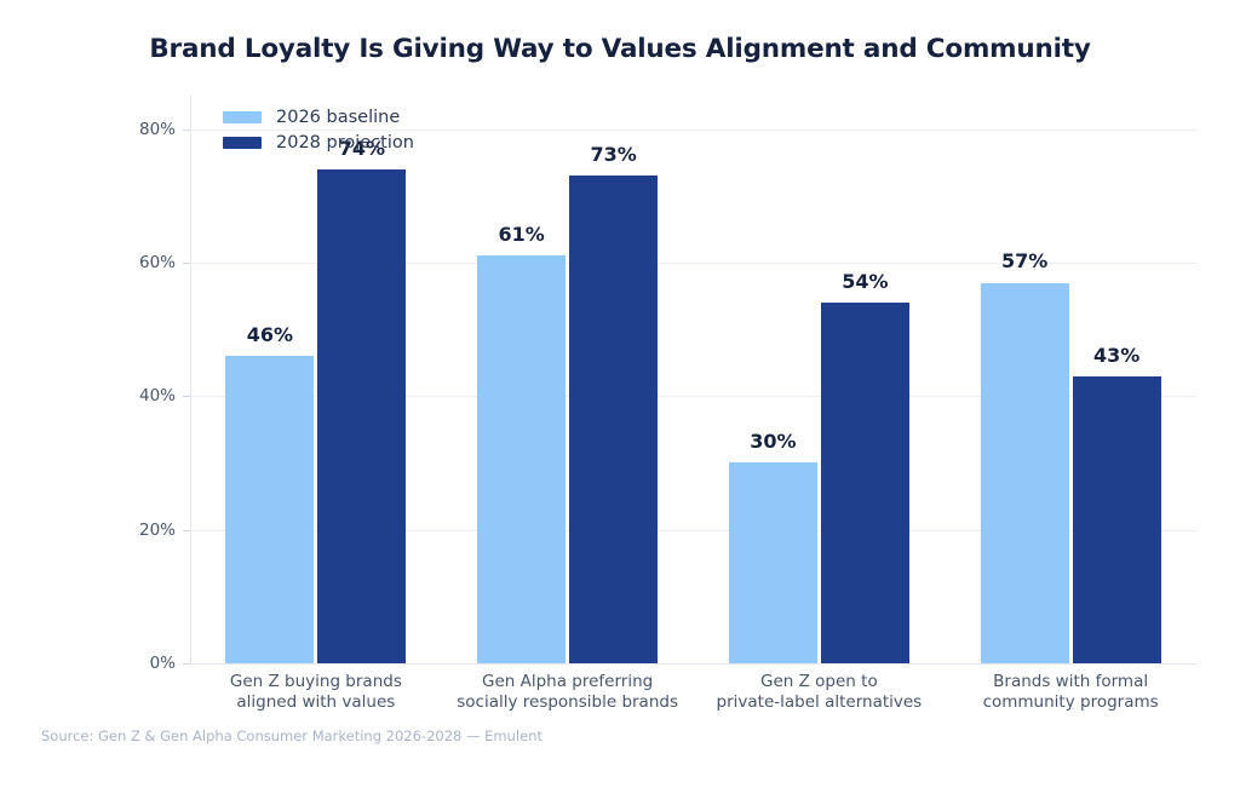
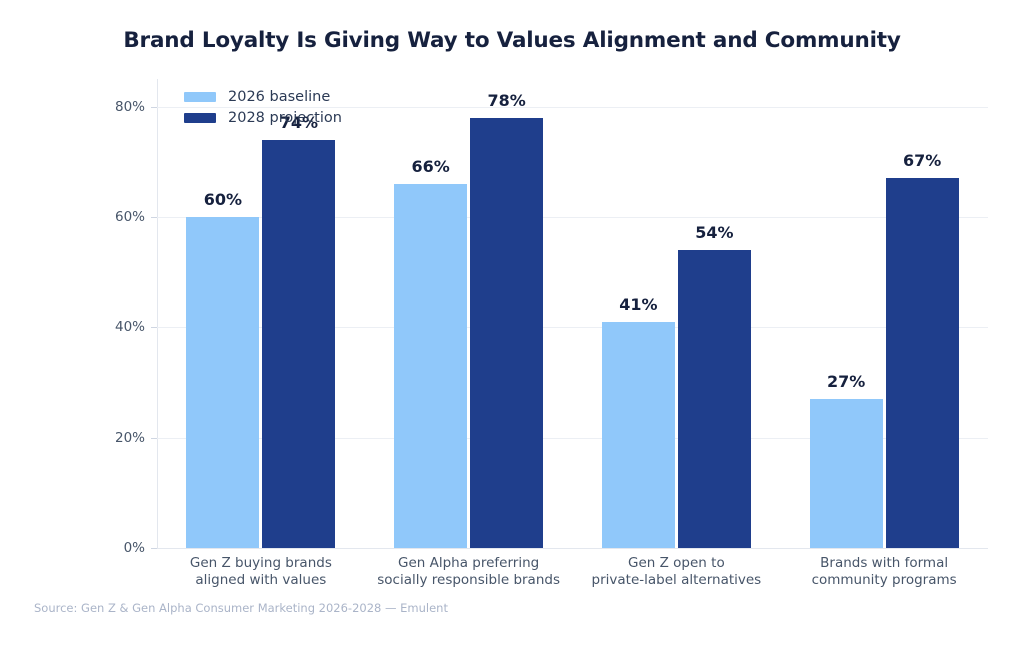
2026 baseline/Gen Z buying brands aligned with values: 46% -> 60%
2026 baseline/Gen Alpha preferring socially responsible brands: 61% -> 66%
2028 projection/Gen Alpha preferring socially responsible brands: 73% -> 78%
2026 baseline/Gen Z open to private-label alternatives: 30% -> 41%
2026 baseline/Brands with formal community programs: 57% -> 27%
2028 projection/Brands with formal community programs: 43% -> 67%
